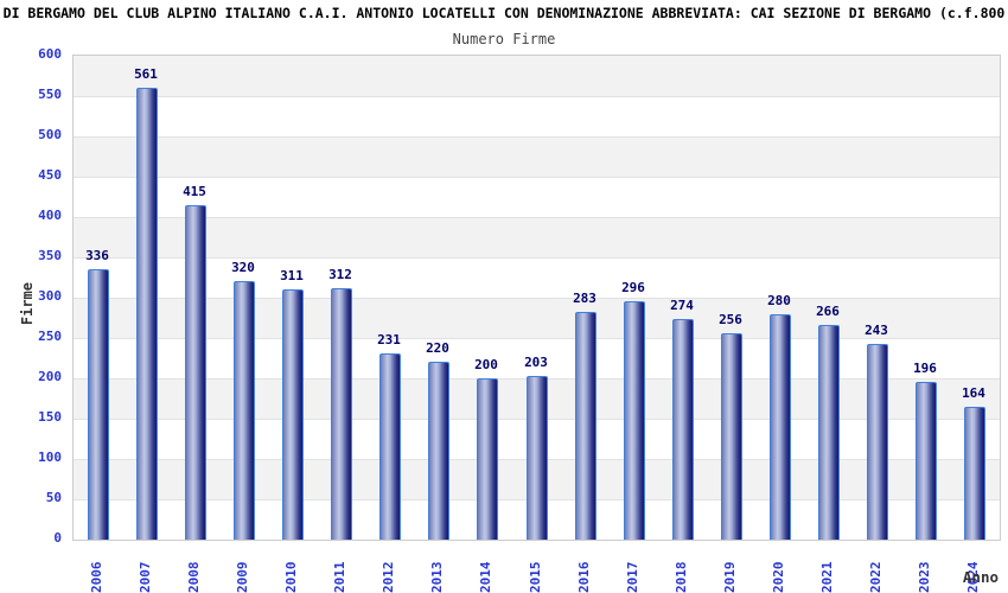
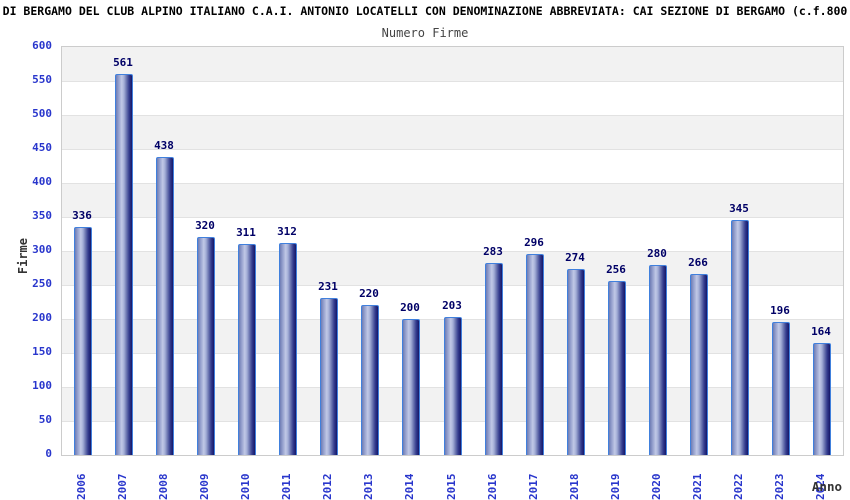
2008: 415 -> 438
2022: 243 -> 345
